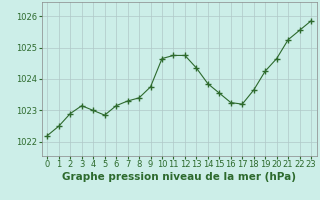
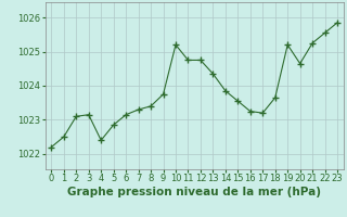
2: 1022.90 -> 1023.10
4: 1023.00 -> 1022.40
10: 1024.65 -> 1025.20
19: 1024.25 -> 1025.20
